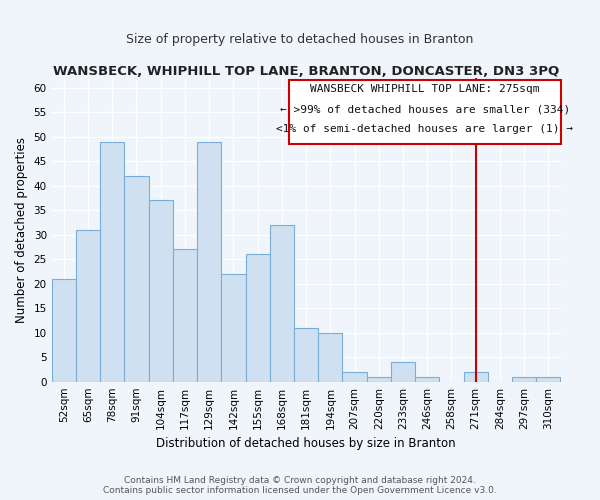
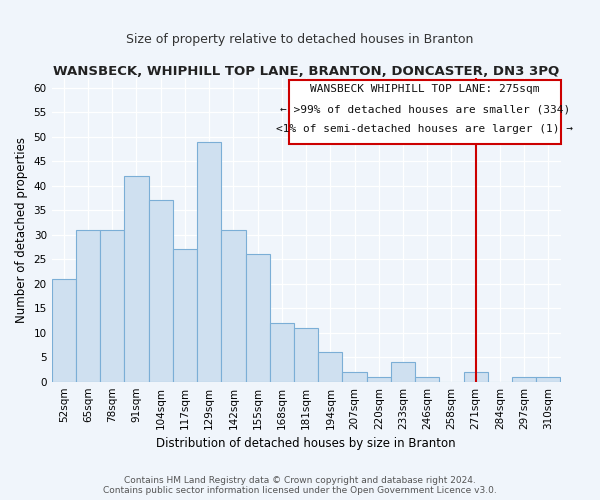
78sqm: 49 -> 31
142sqm: 22 -> 31
168sqm: 32 -> 12
194sqm: 10 -> 6
